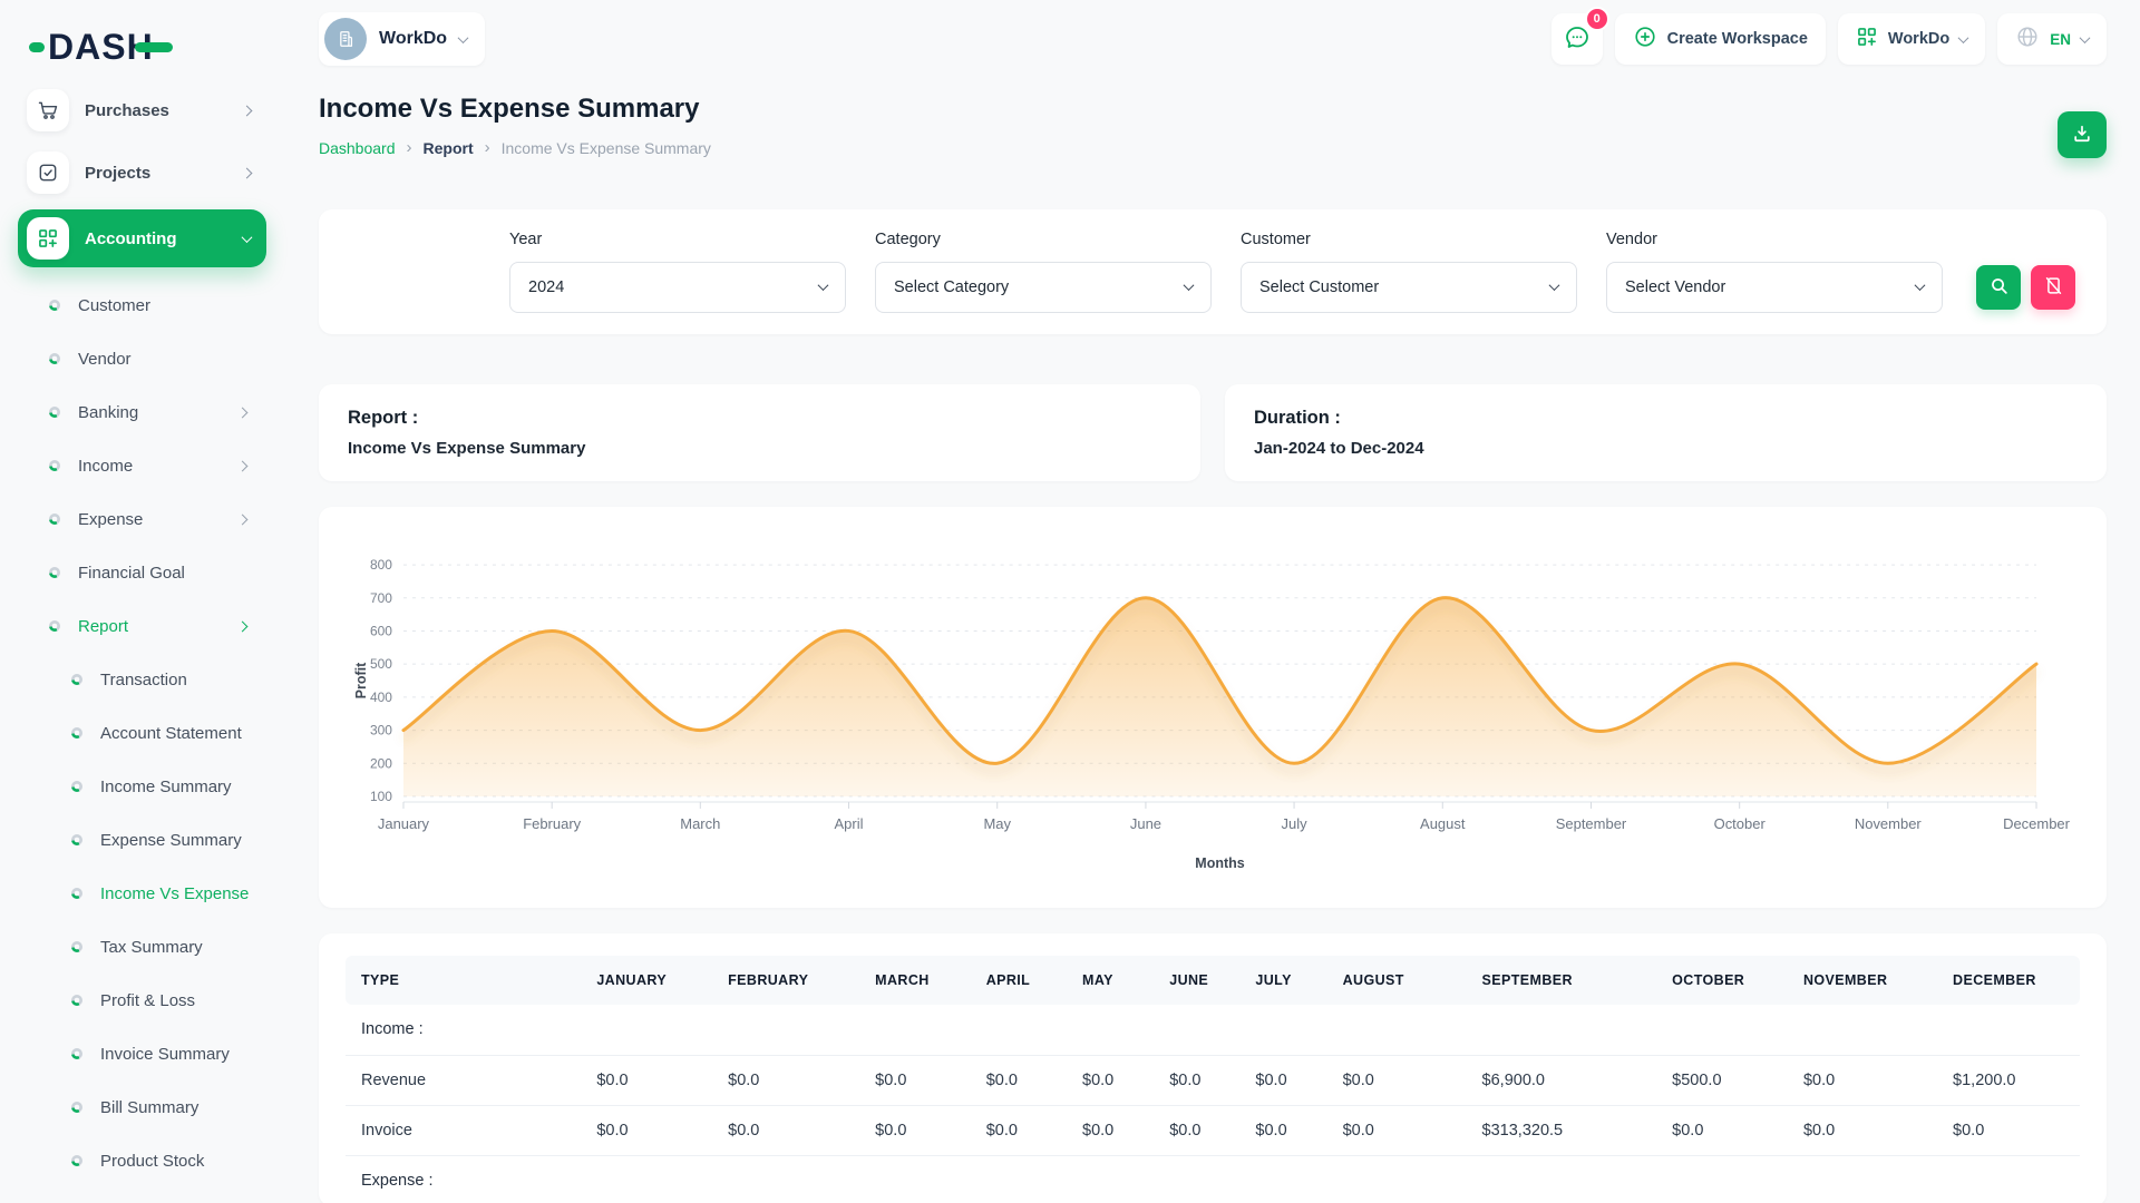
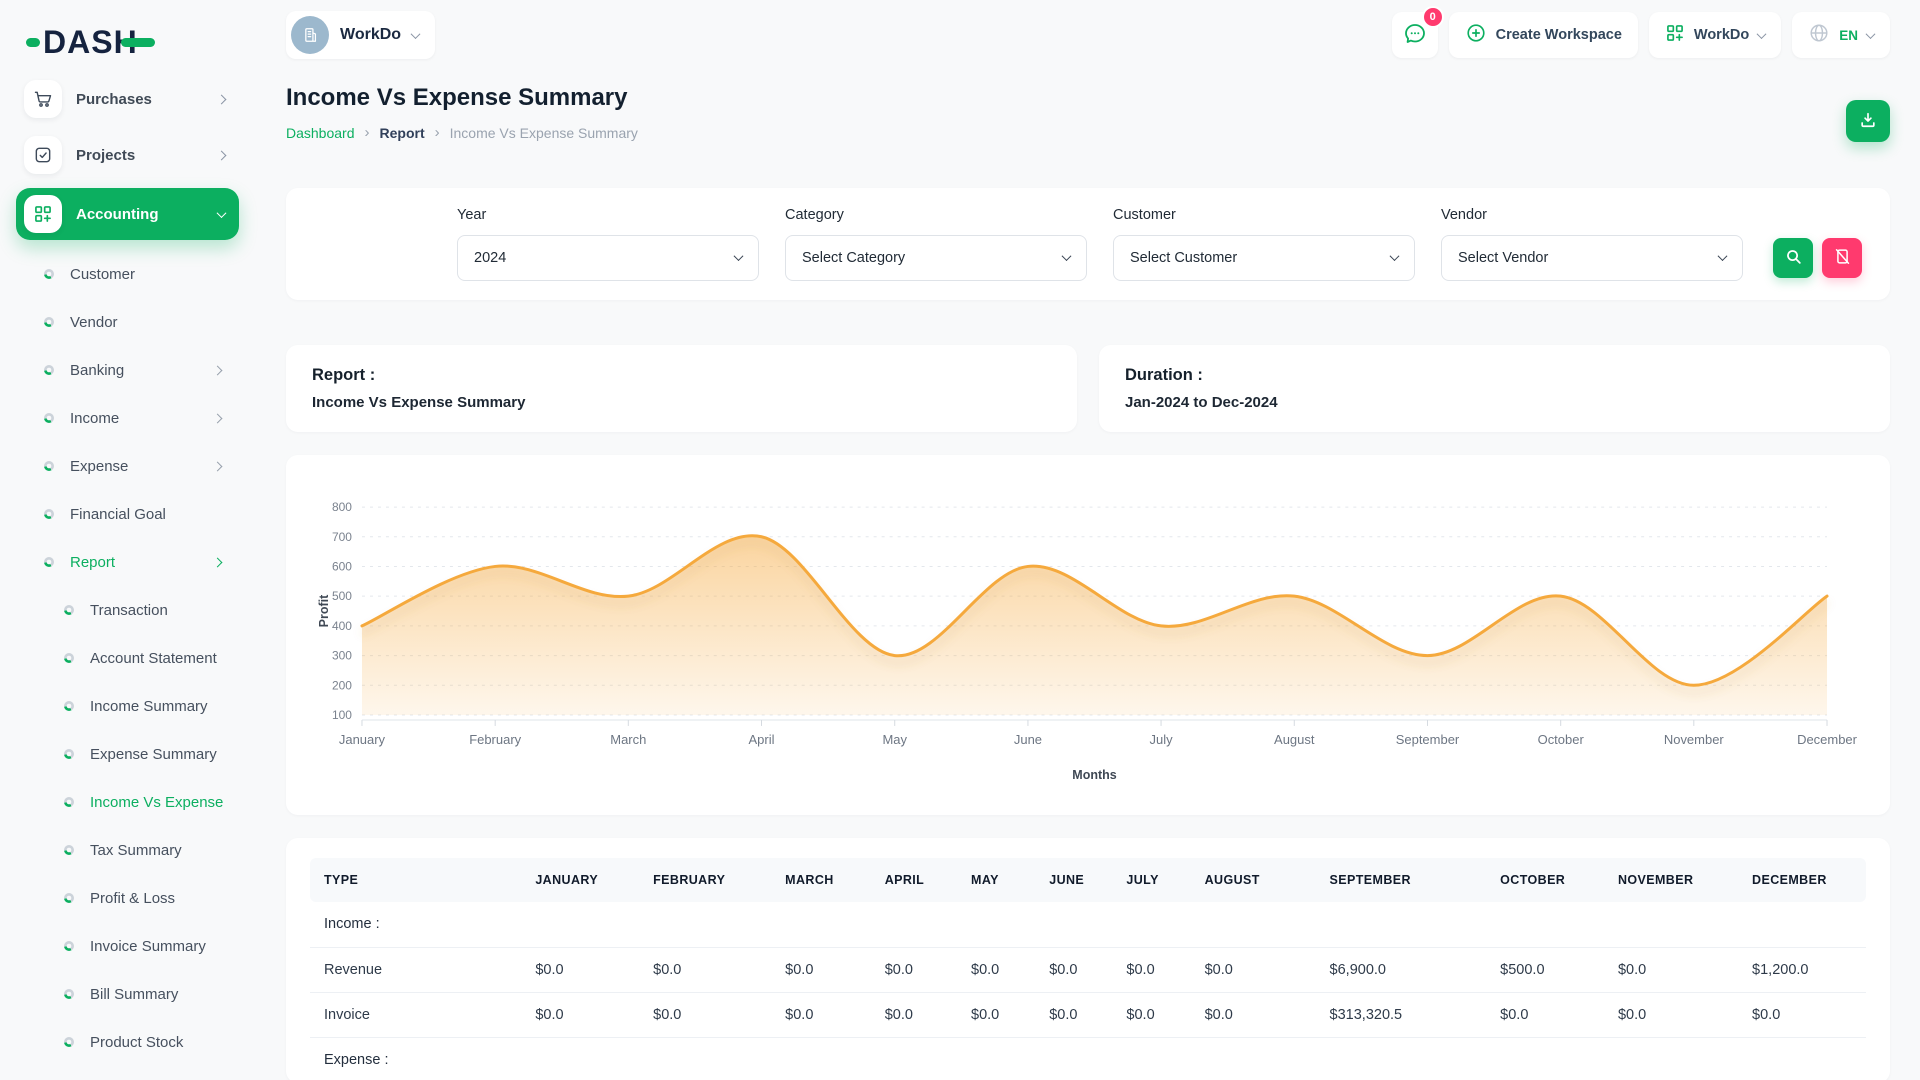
January: 300 -> 400
March: 300 -> 500
April: 600 -> 700
May: 200 -> 300
June: 700 -> 600
July: 200 -> 400
August: 700 -> 500
